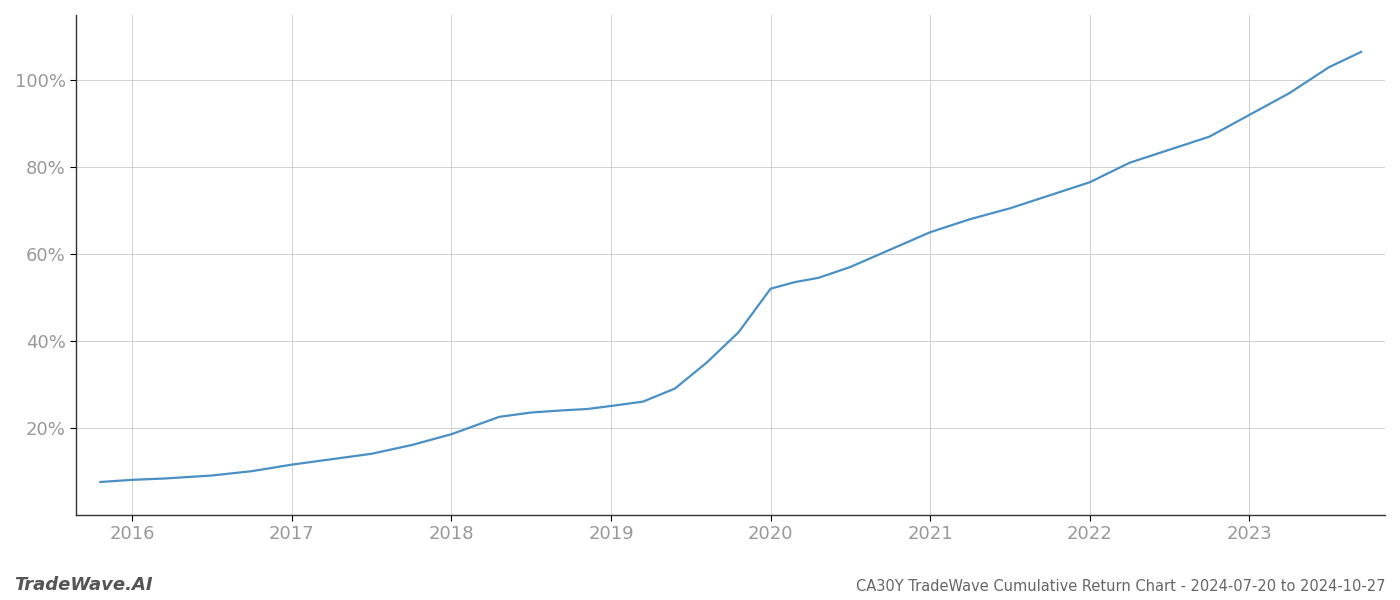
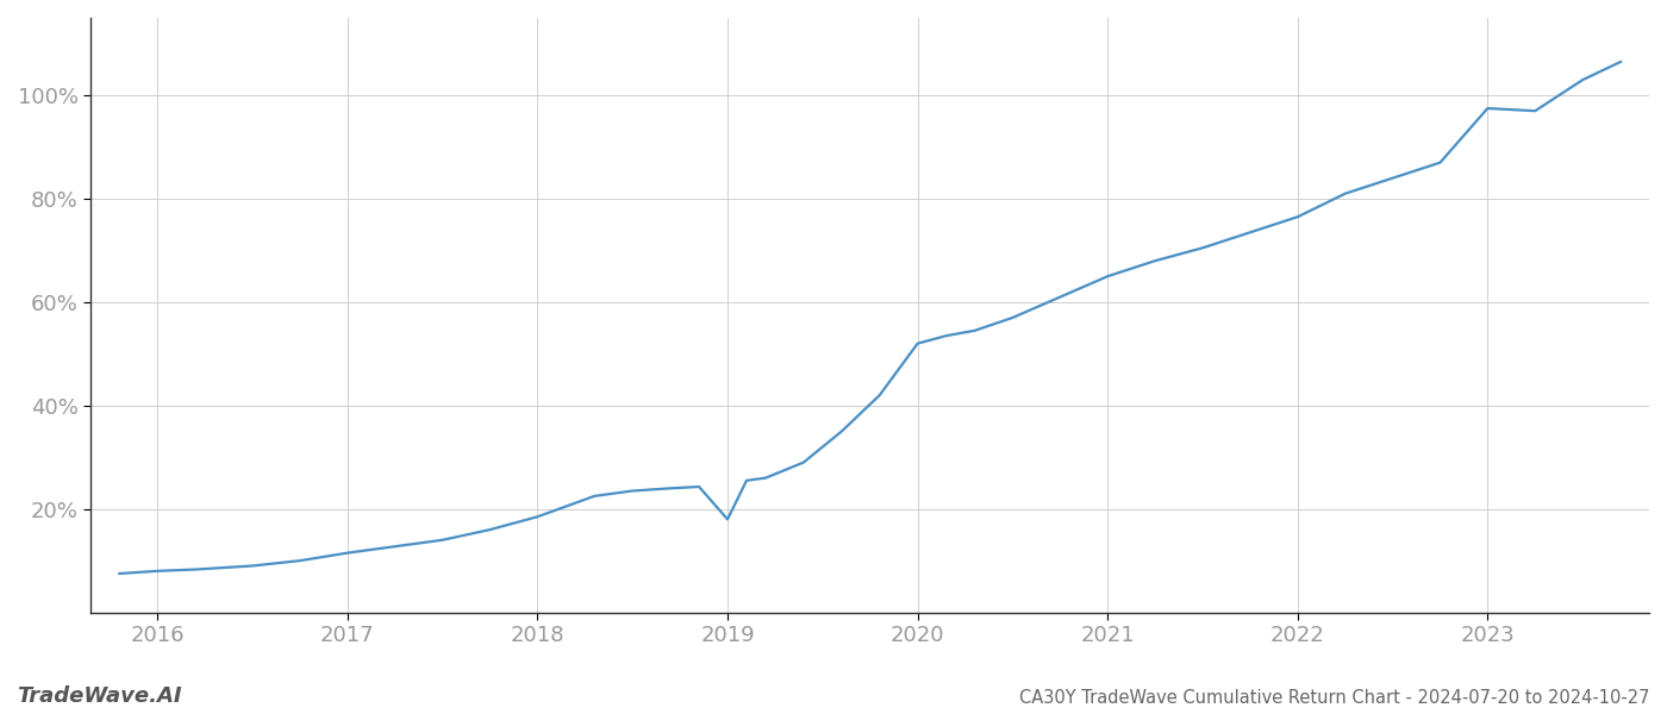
2019: 25.0% -> 18.0%
2023: 92.0% -> 97.5%
